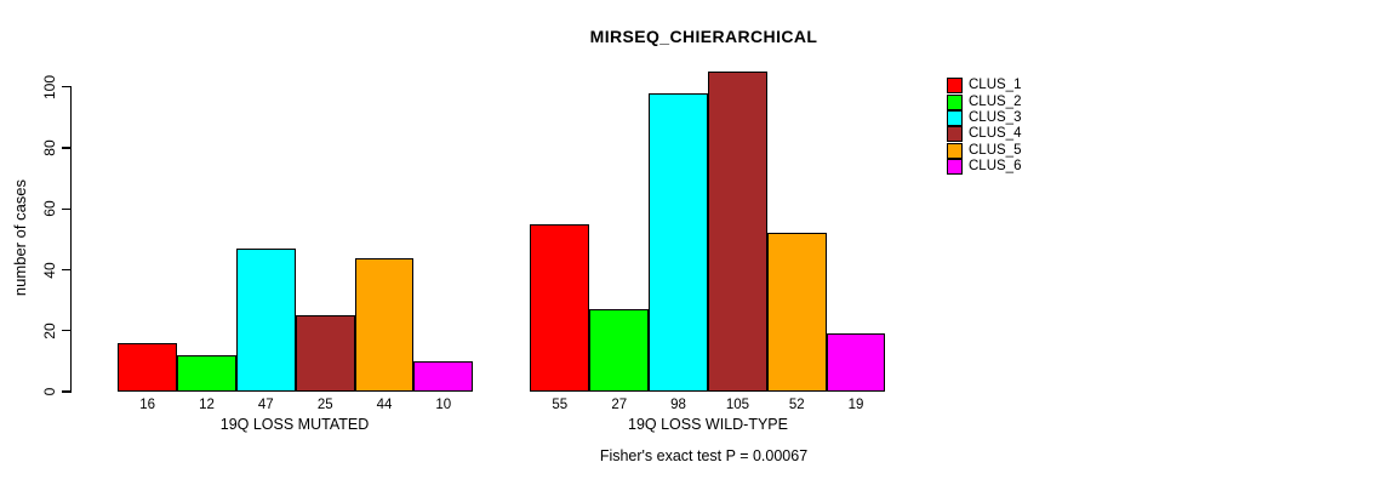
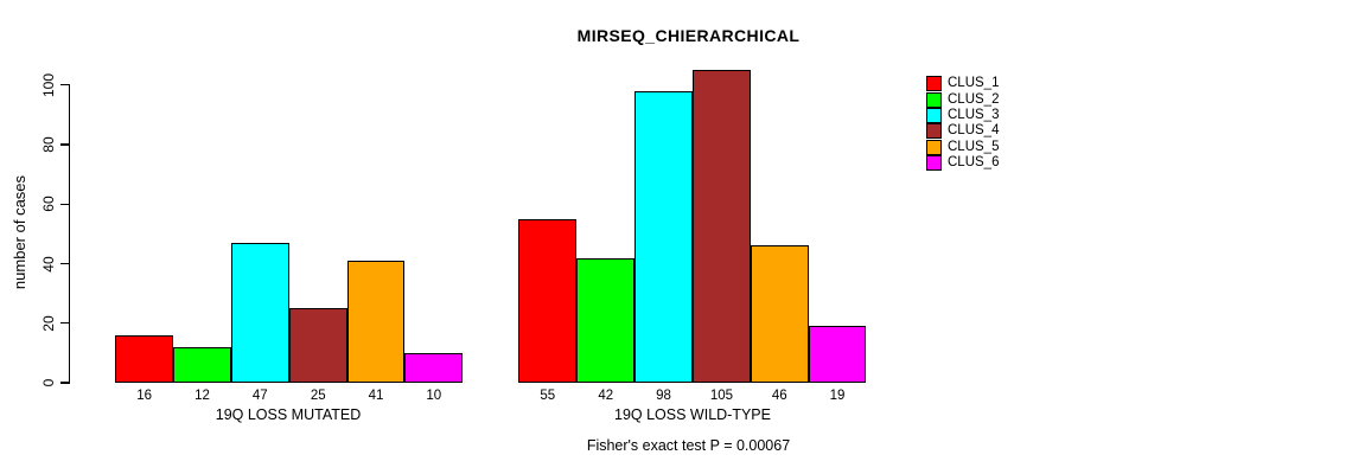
CLUS_5/19Q LOSS MUTATED: 44 -> 41
CLUS_2/19Q LOSS WILD-TYPE: 27 -> 42
CLUS_5/19Q LOSS WILD-TYPE: 52 -> 46
